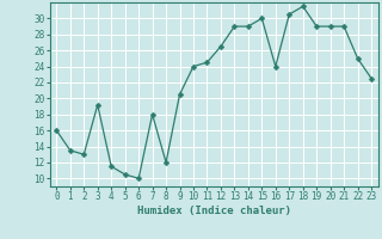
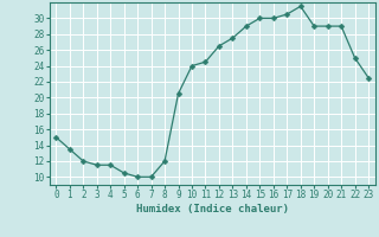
0: 16.0 -> 15.0
2: 13.0 -> 12.0
3: 19.2 -> 11.5
7: 18.0 -> 10.0
13: 29.0 -> 27.5
16: 24.0 -> 30.0
